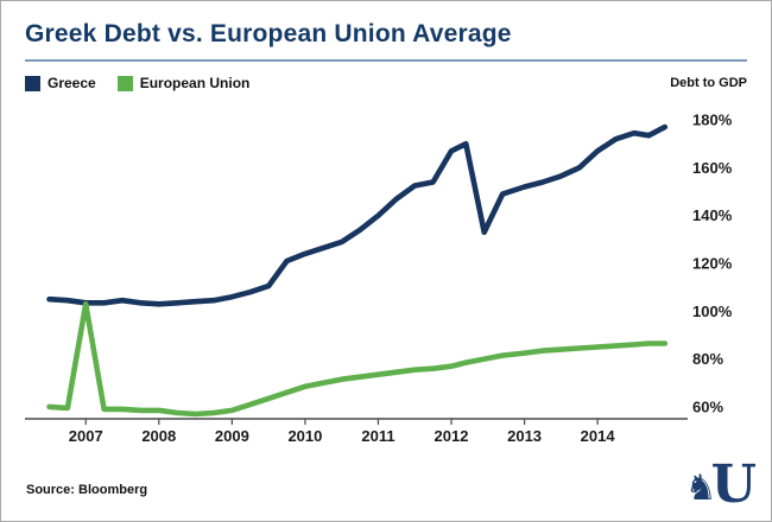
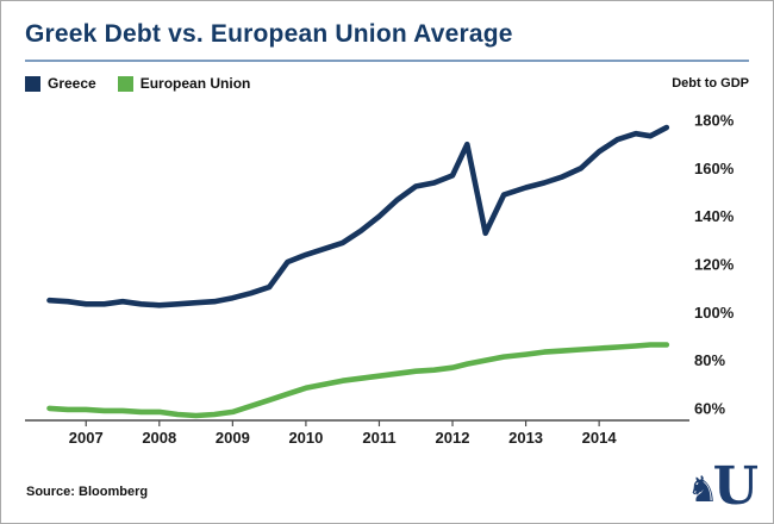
European Union/2007: 103% -> 60%
Greece/2012: 167% -> 157%
